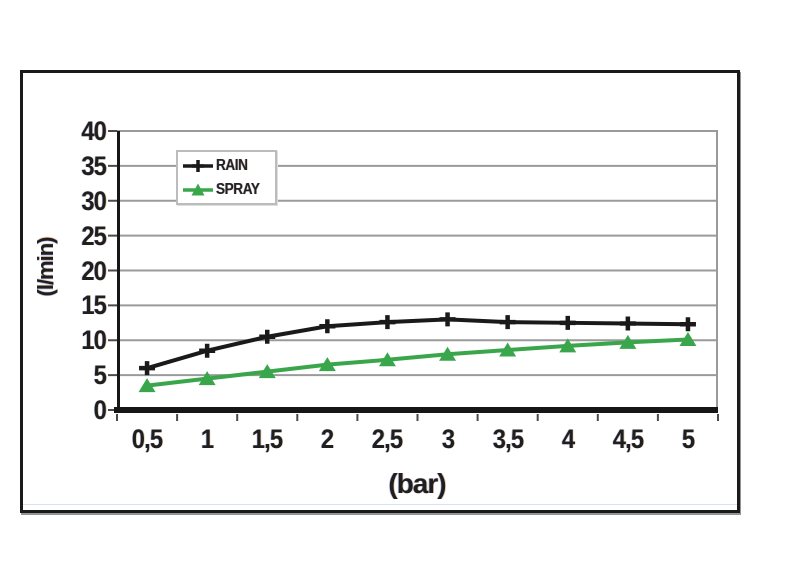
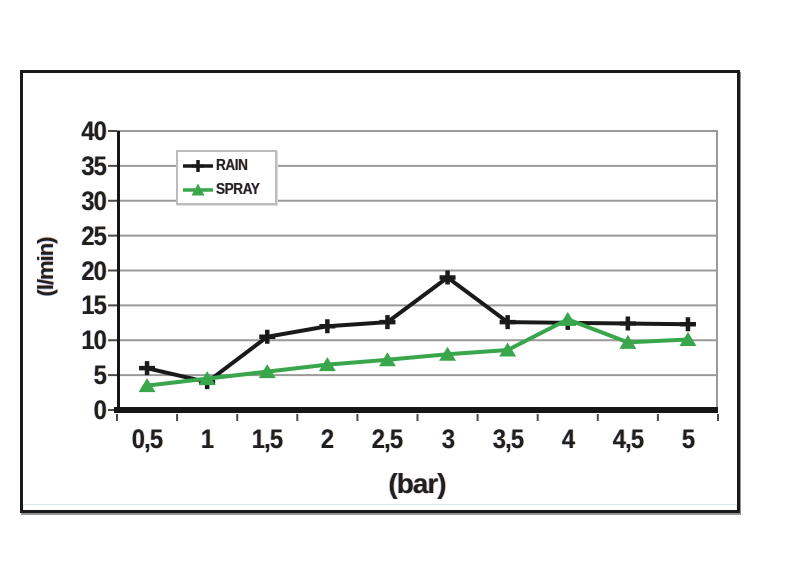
RAIN/1: 8 -> 4
RAIN/3: 13 -> 19
SPRAY/4: 9 -> 13
